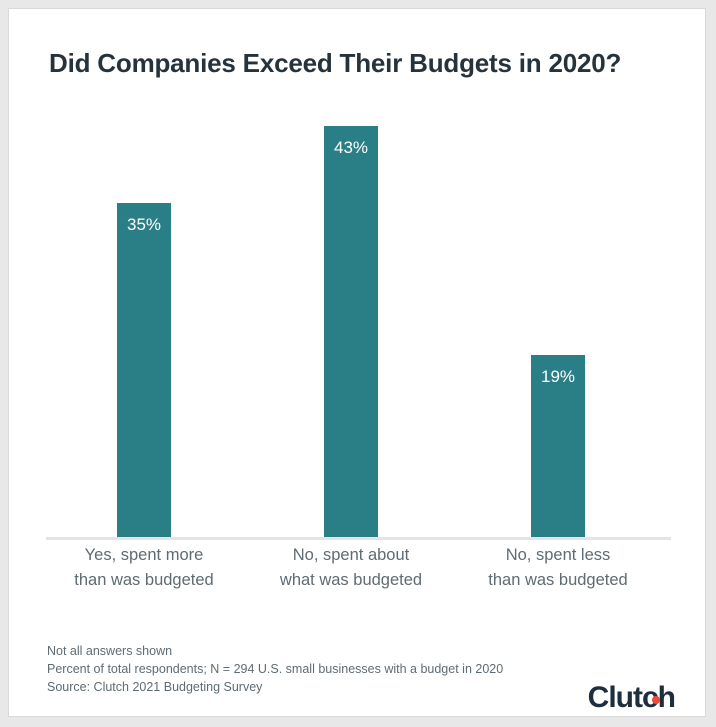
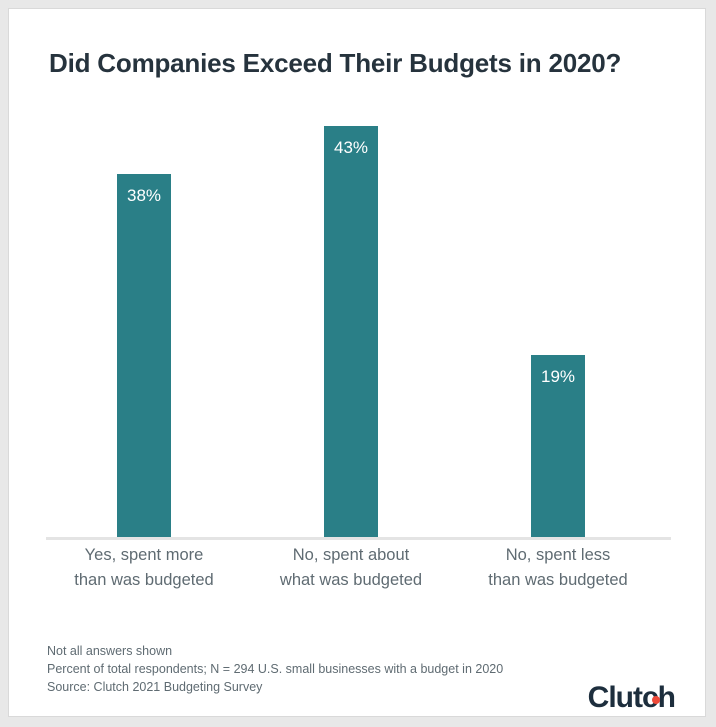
Yes, spent more than was budgeted: 35% -> 38%
